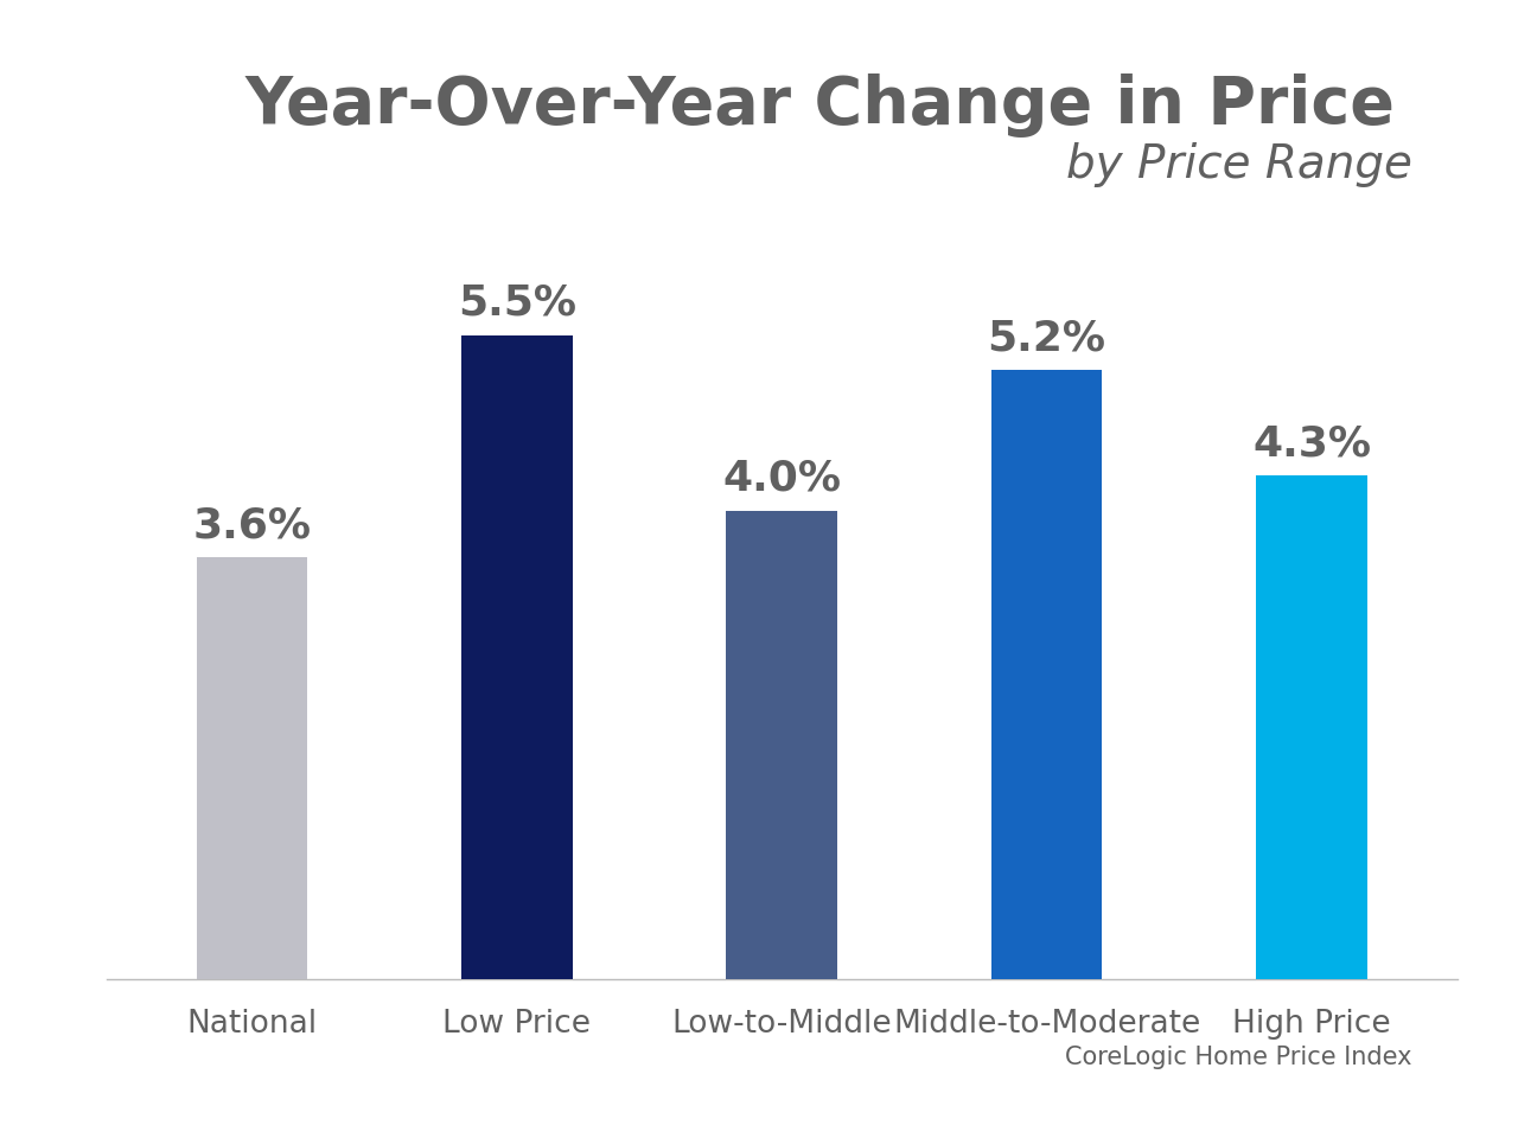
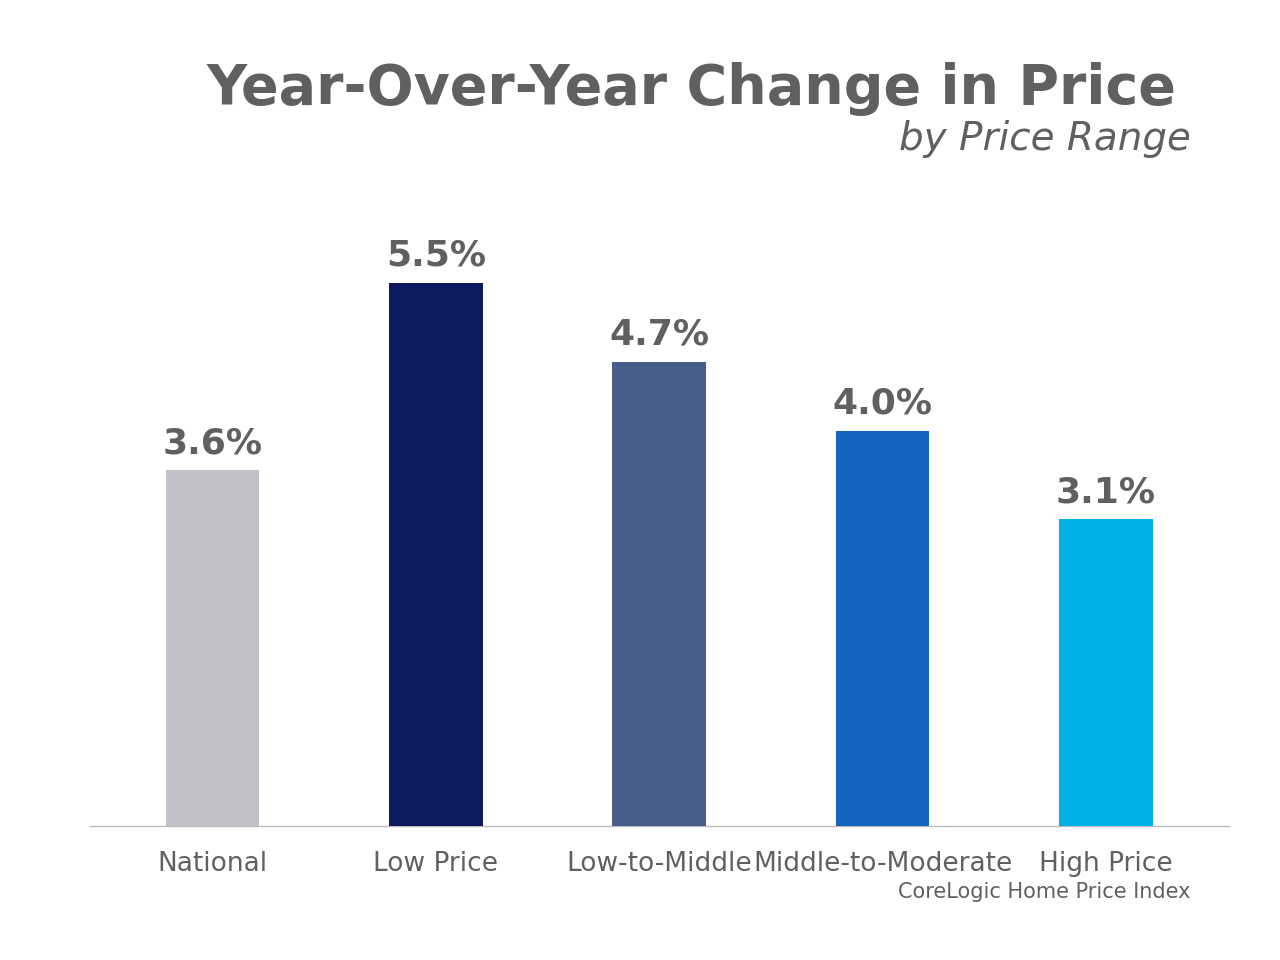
Low-to-Middle: 4.0% -> 4.7%
Middle-to-Moderate: 5.2% -> 4.0%
High Price: 4.3% -> 3.1%
